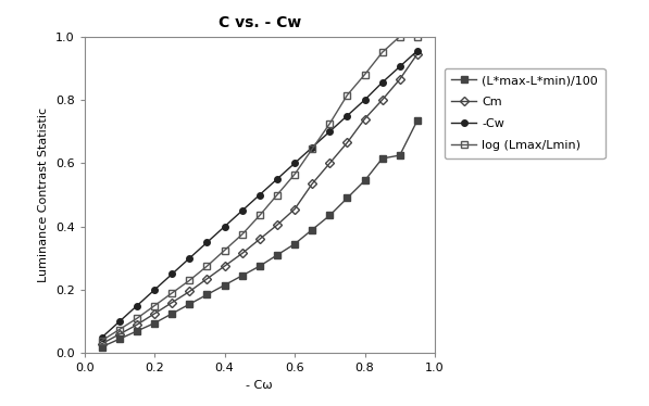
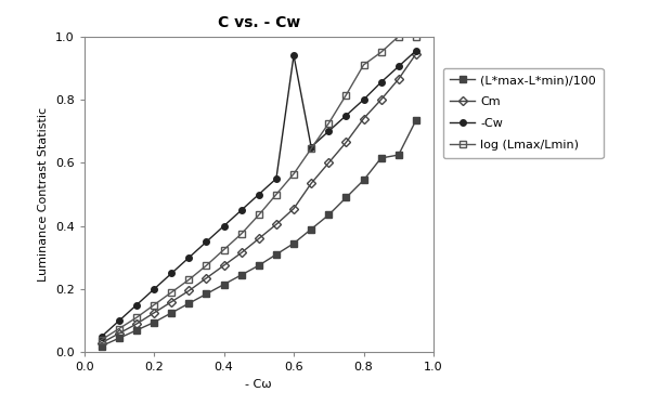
-Cw/0.6: 0.600 -> 0.940
log (Lmax/Lmin)/0.8: 0.880 -> 0.910
